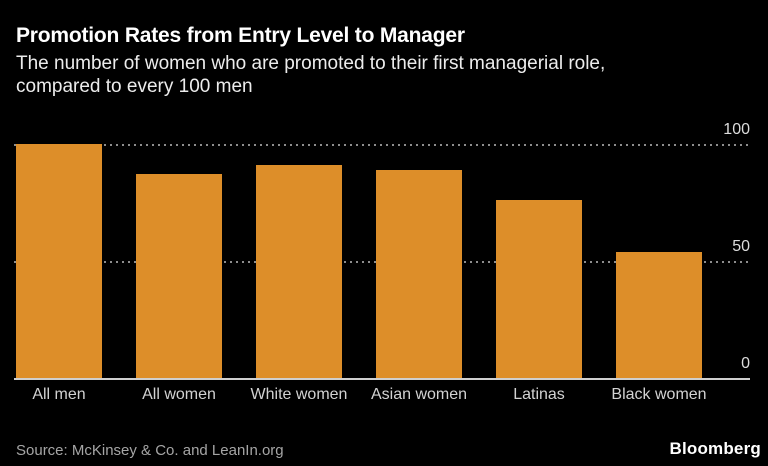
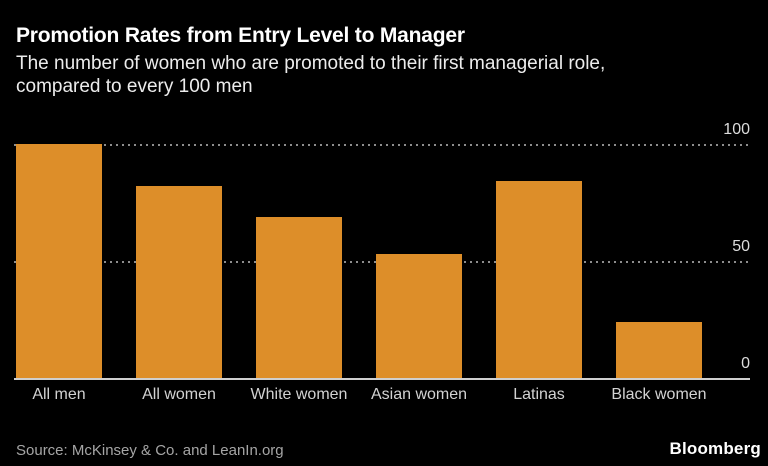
All women: 87 -> 82
White women: 91 -> 69
Asian women: 89 -> 53
Latinas: 76 -> 84
Black women: 54 -> 24
